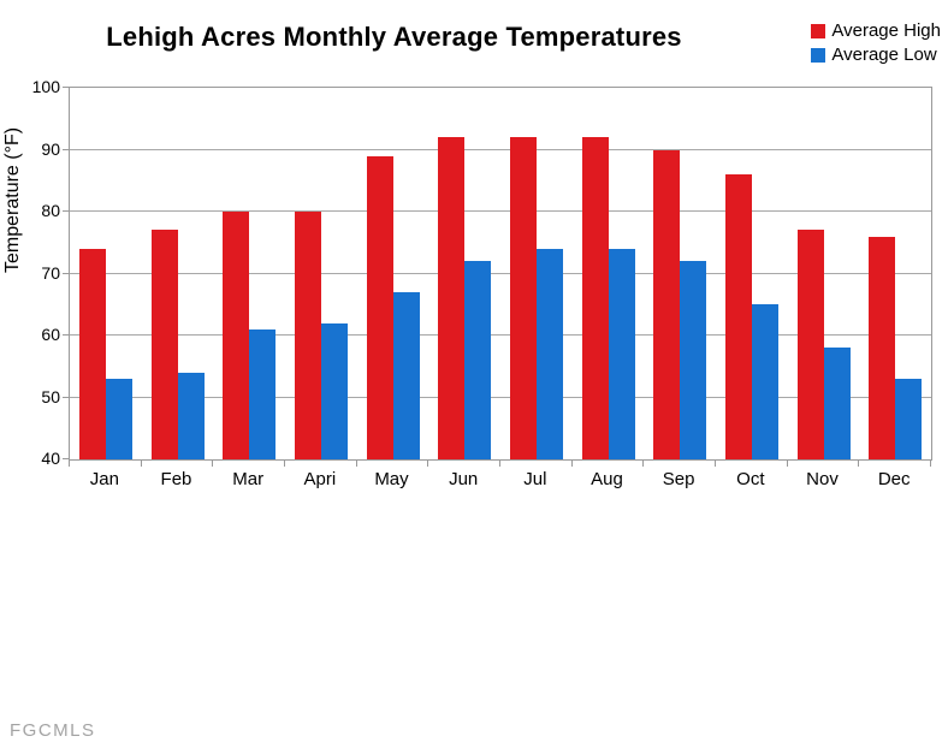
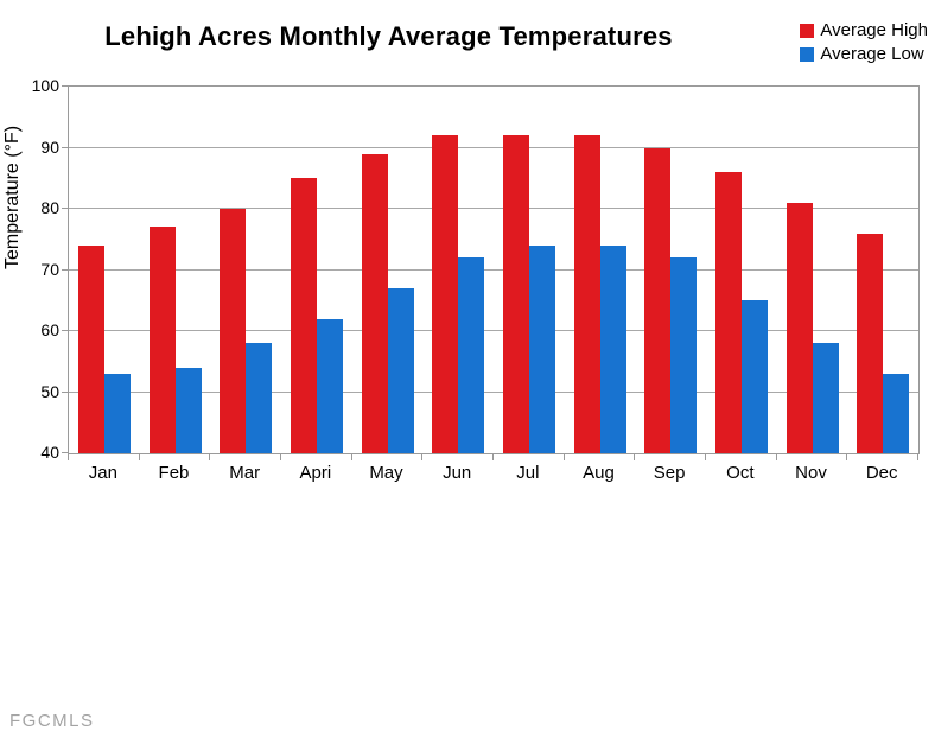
Average Low/Mar: 61 -> 58
Average High/Apri: 80 -> 85
Average High/Nov: 77 -> 81
